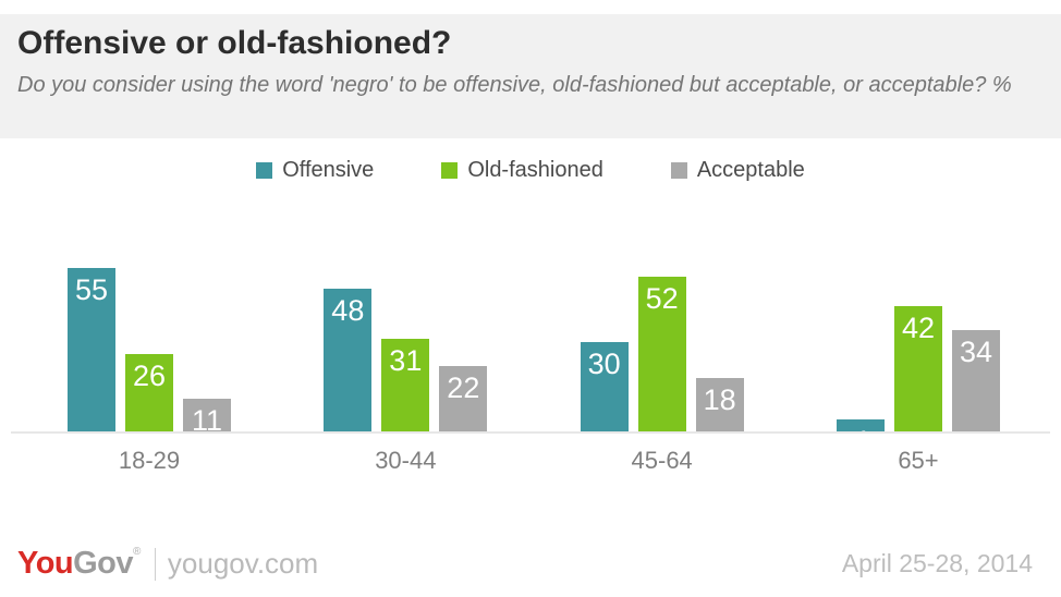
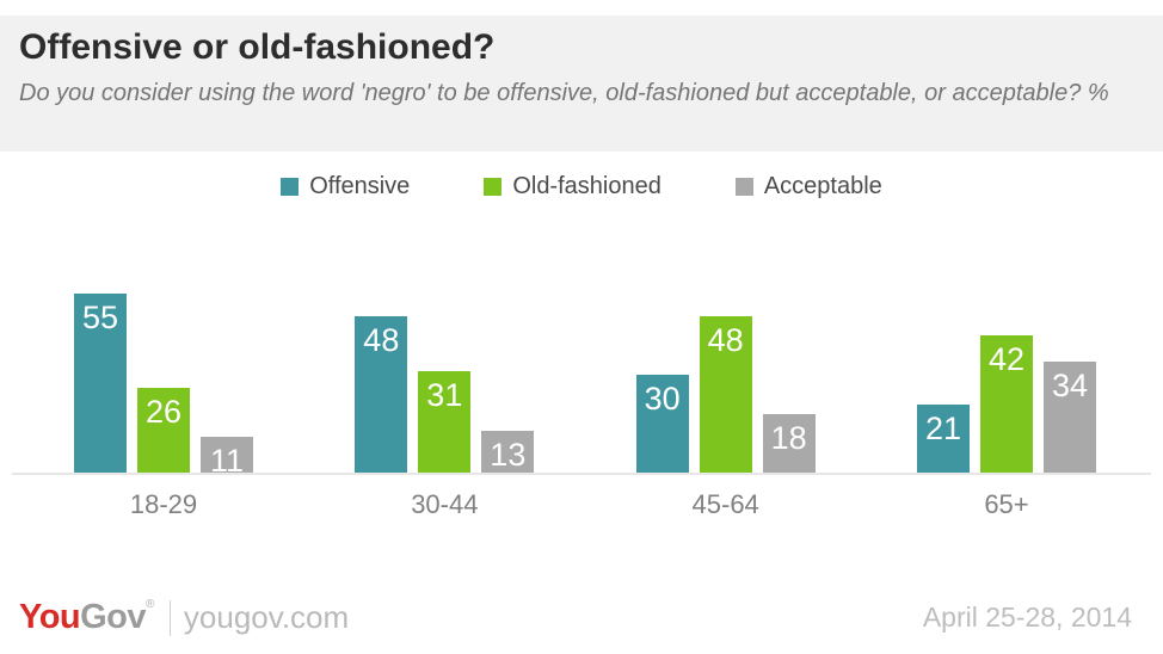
Acceptable/30-44: 22 -> 13
Old-fashioned/45-64: 52 -> 48
Offensive/65+: 4 -> 21
